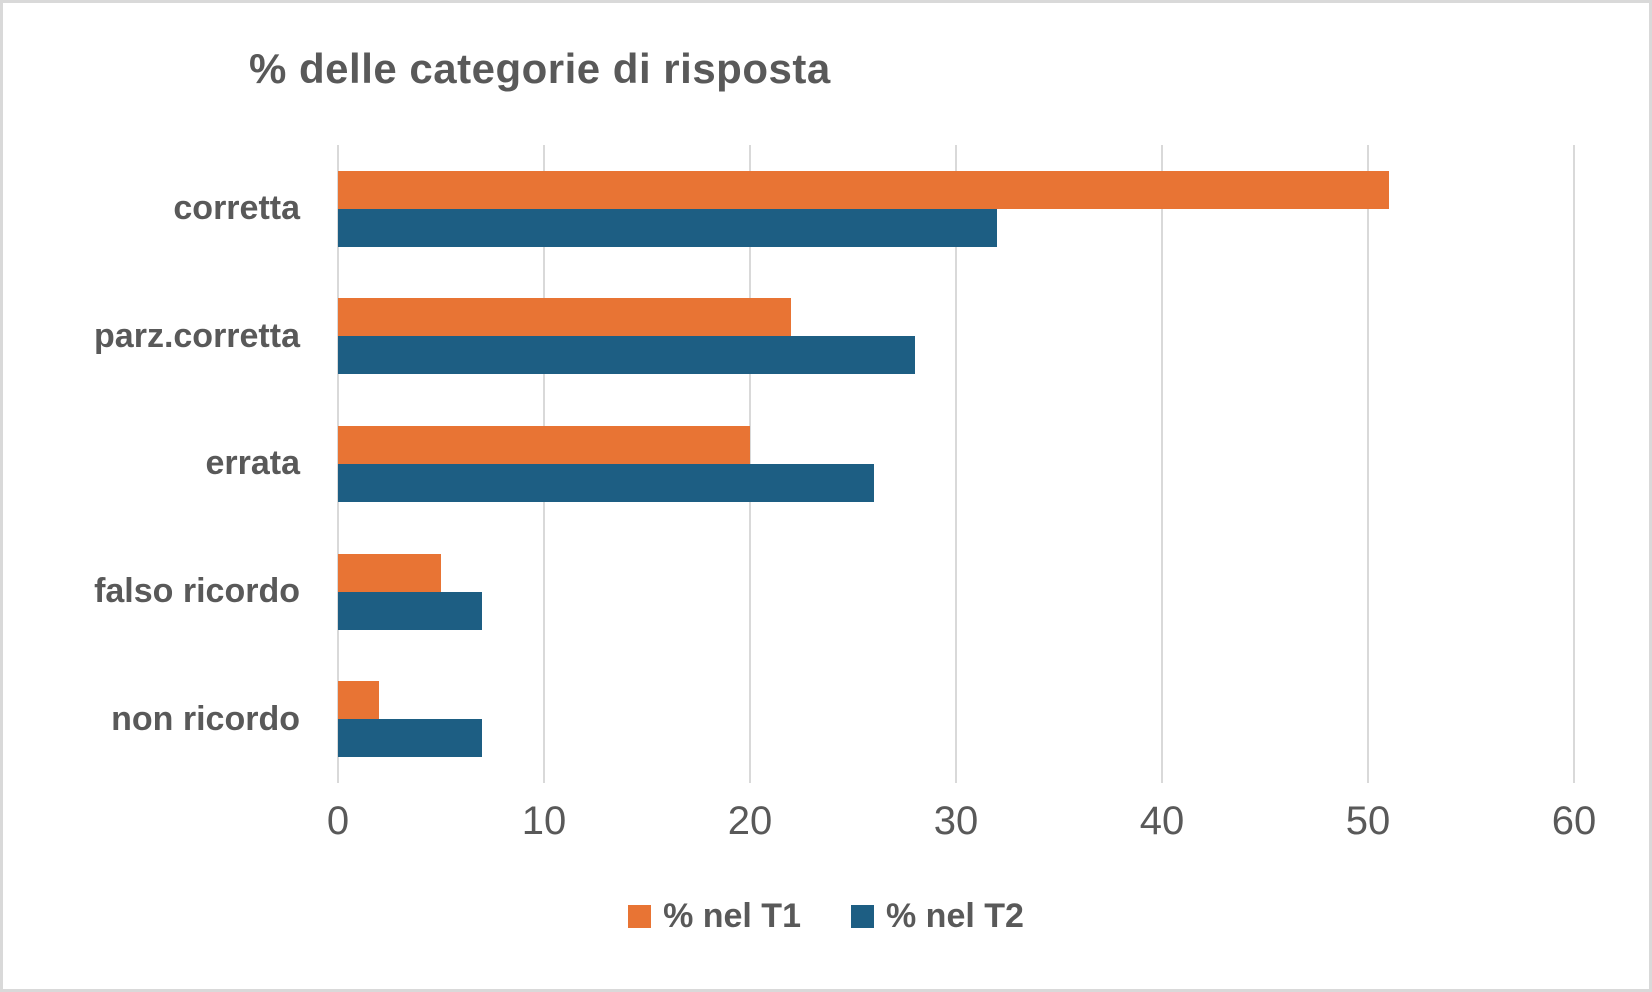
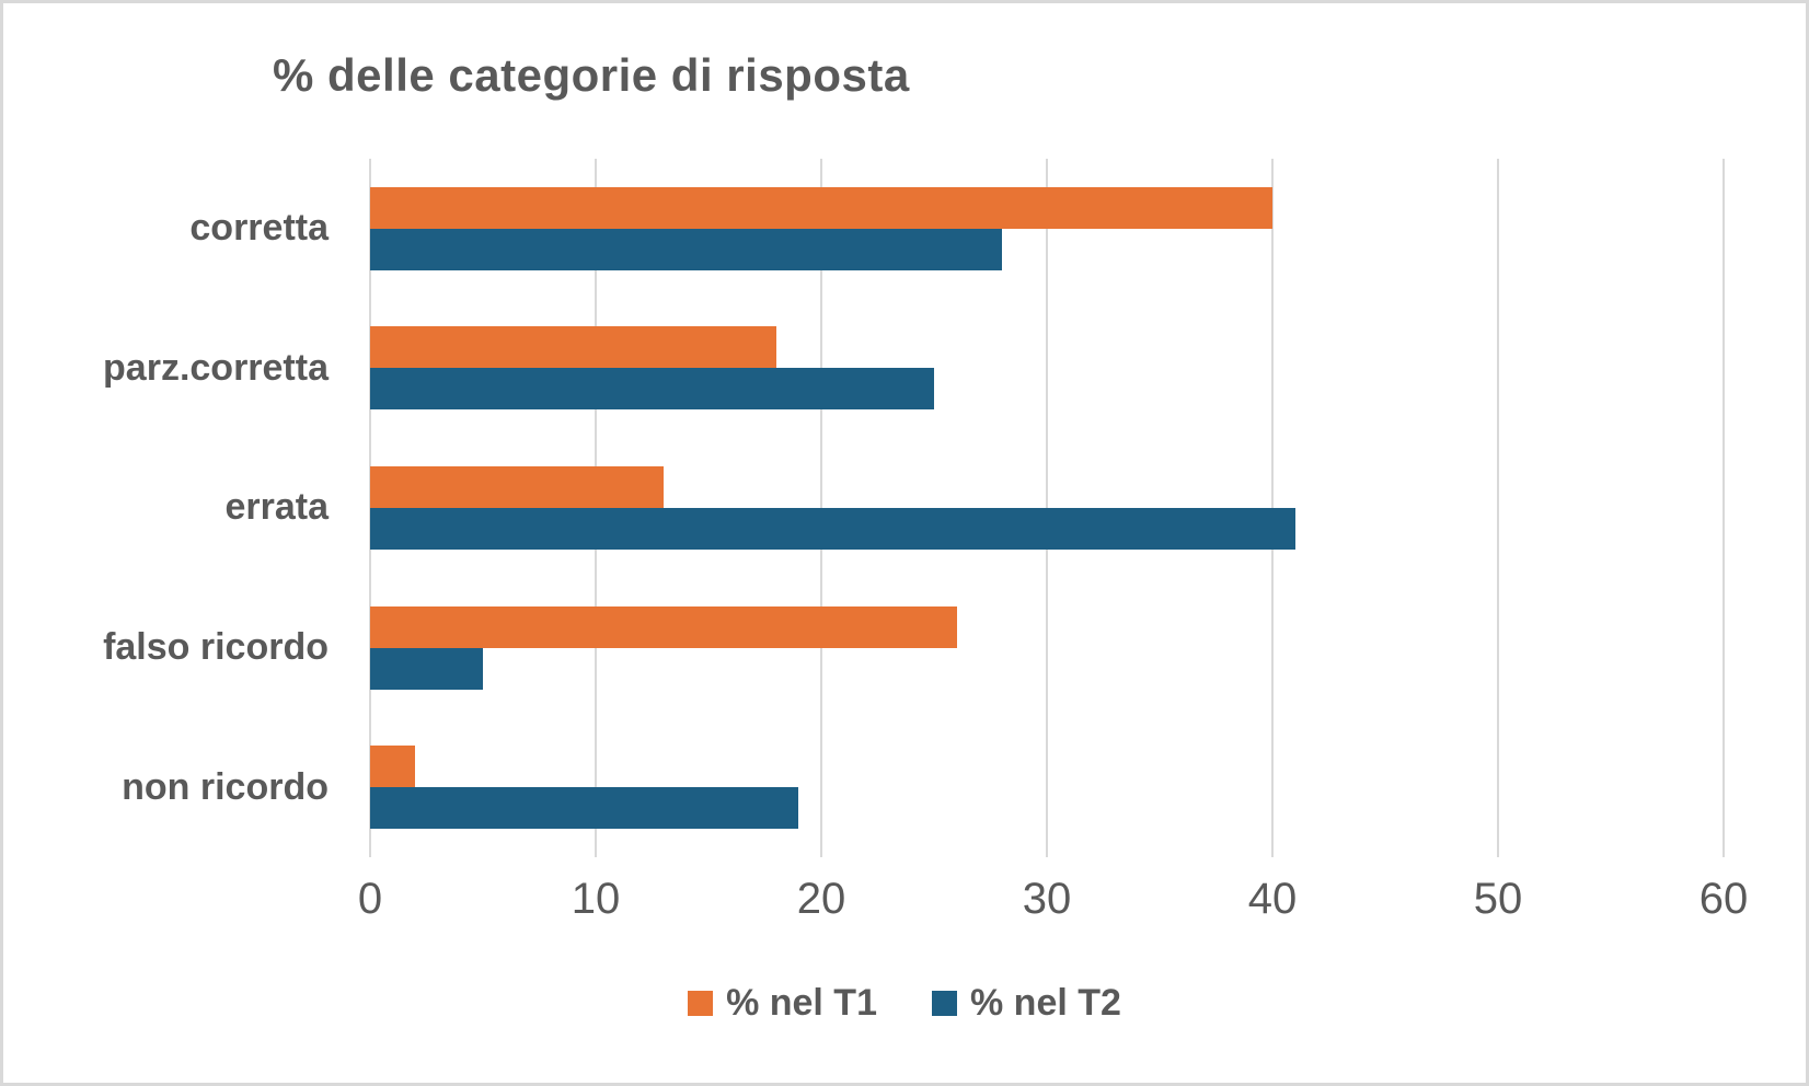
% nel T1/corretta: 51 -> 40
% nel T2/corretta: 32 -> 28
% nel T1/parz.corretta: 22 -> 18
% nel T2/parz.corretta: 28 -> 25
% nel T1/errata: 20 -> 13
% nel T2/errata: 26 -> 41
% nel T1/falso ricordo: 5 -> 26
% nel T2/falso ricordo: 7 -> 5
% nel T2/non ricordo: 7 -> 19
